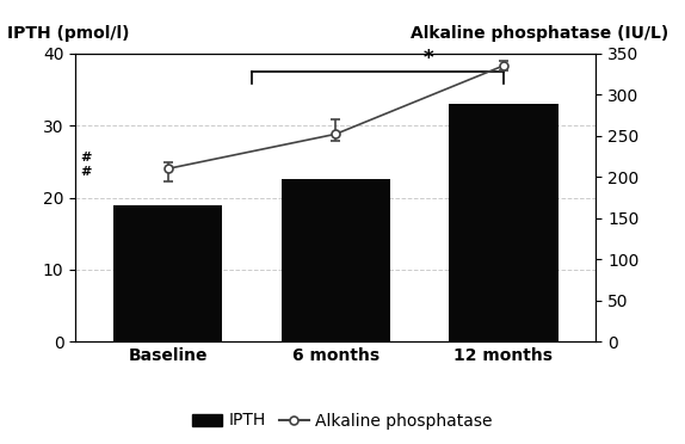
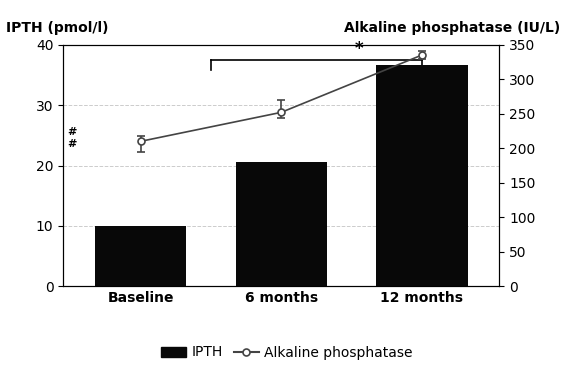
IPTH/Baseline: 19.0 -> 10.0
IPTH/6 months: 22.5 -> 20.6
IPTH/12 months: 33.0 -> 36.6
